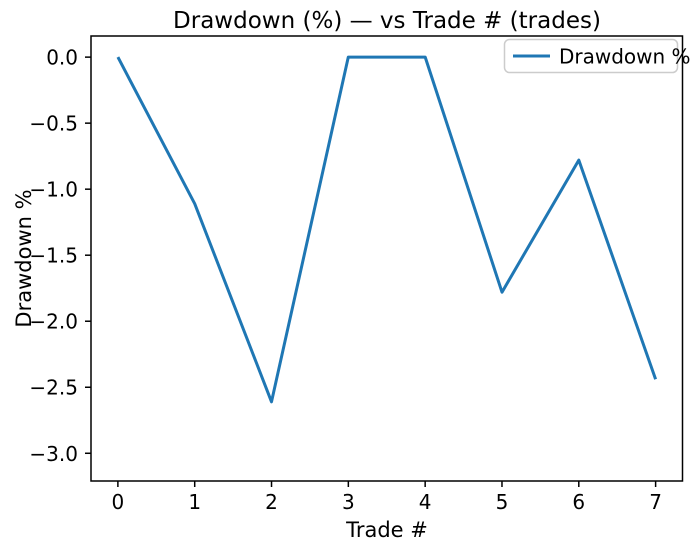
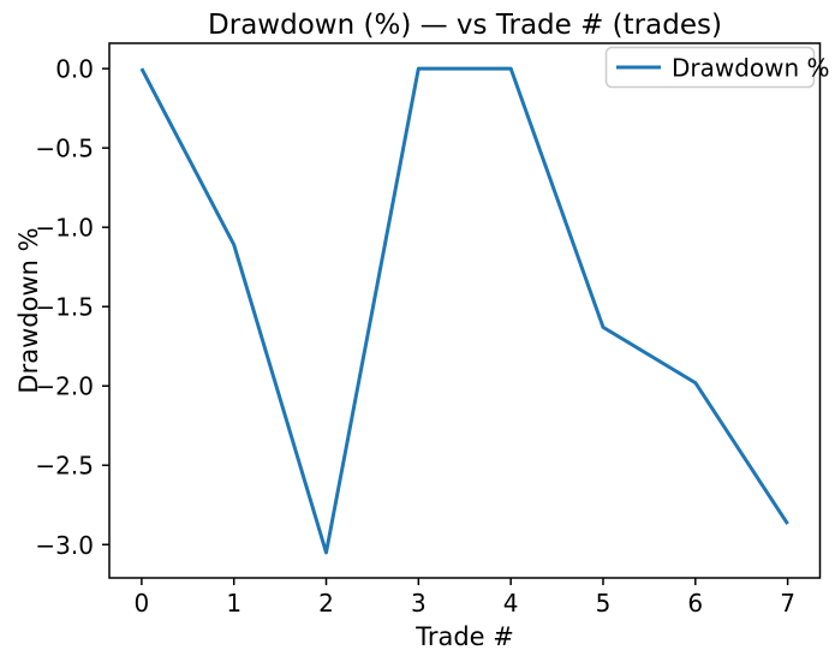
2: -2.61 -> -3.05
5: -1.78 -> -1.63
6: -0.78 -> -1.98
7: -2.44 -> -2.87
